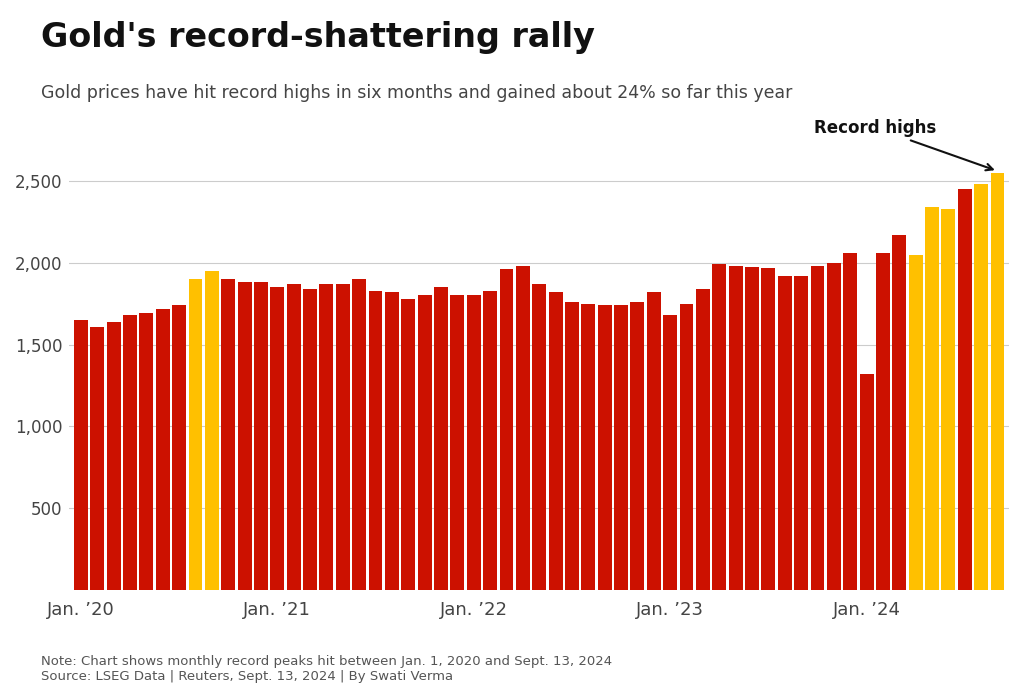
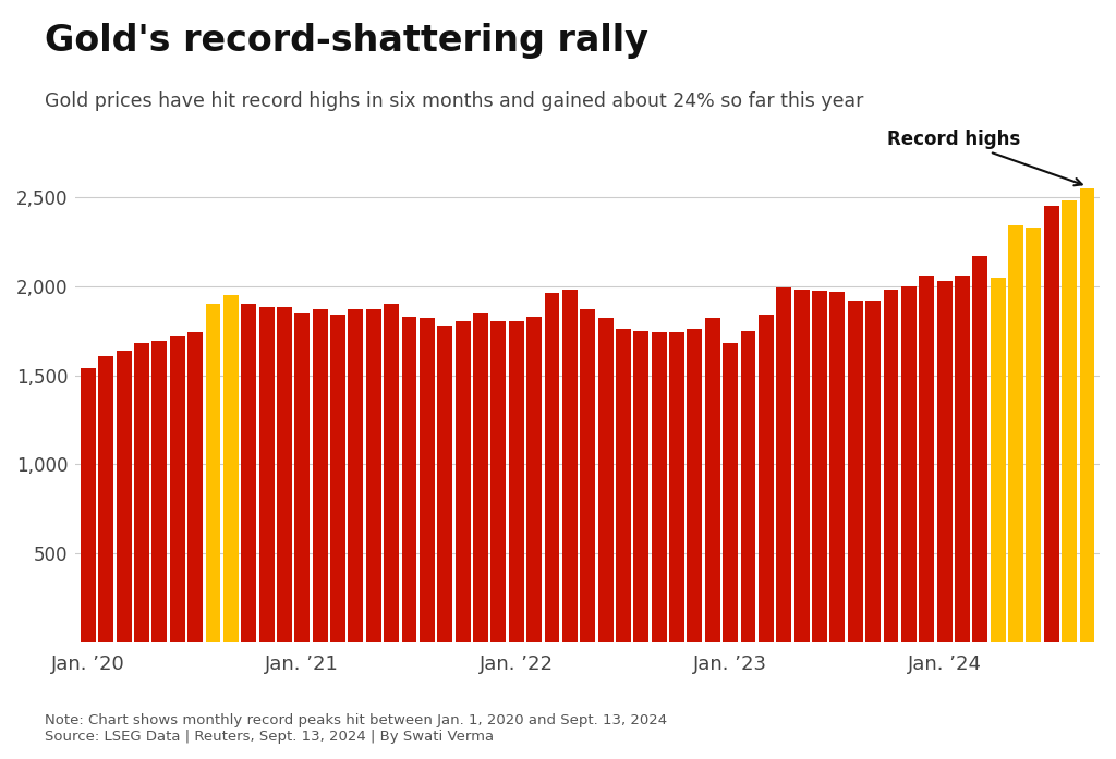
Jan. ’20: 1,650 -> 1,540
Jan. ’24: 1,320 -> 2,030
